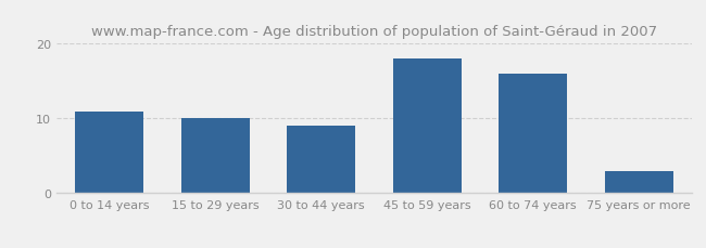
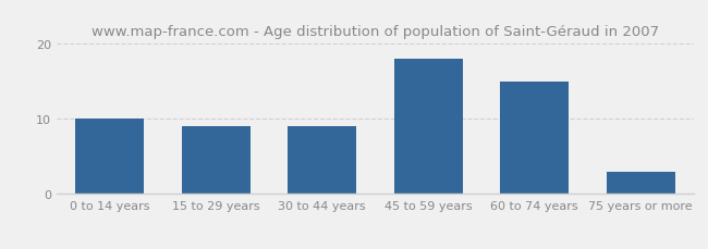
0 to 14 years: 11 -> 10
15 to 29 years: 10 -> 9
60 to 74 years: 16 -> 15
